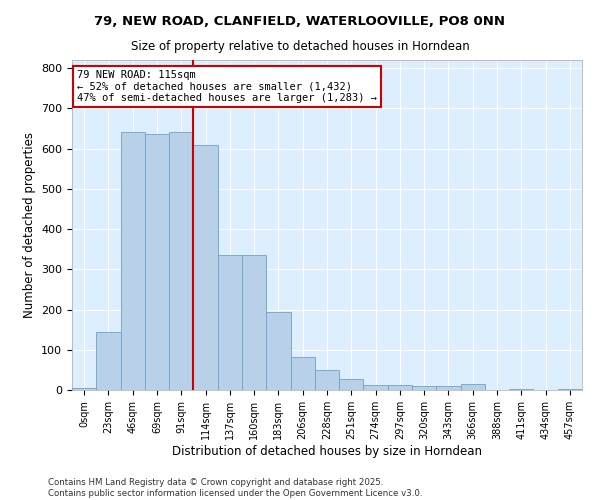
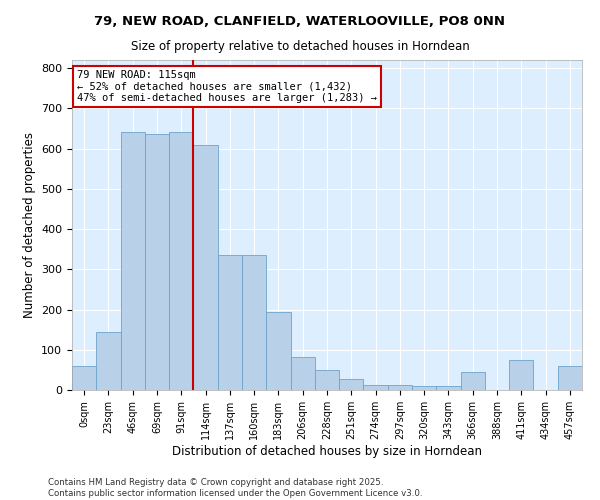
0sqm: 5 -> 60
366sqm: 15 -> 45
411sqm: 2 -> 75
457sqm: 2 -> 60
